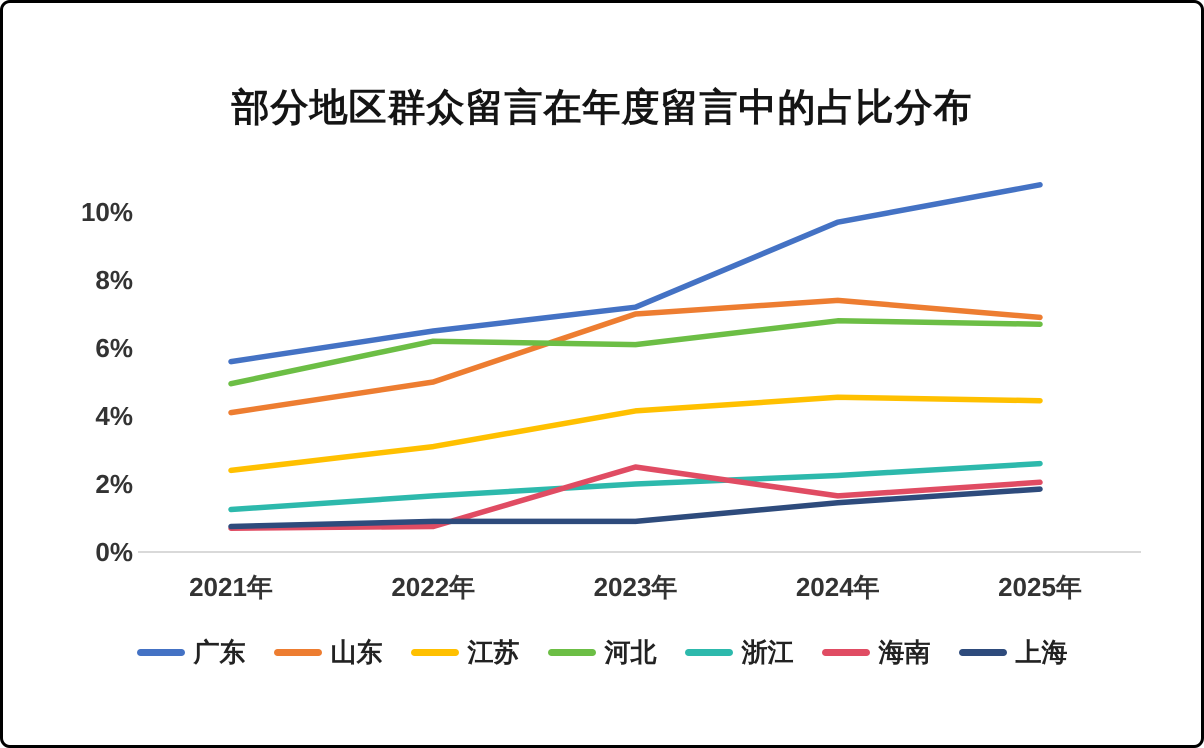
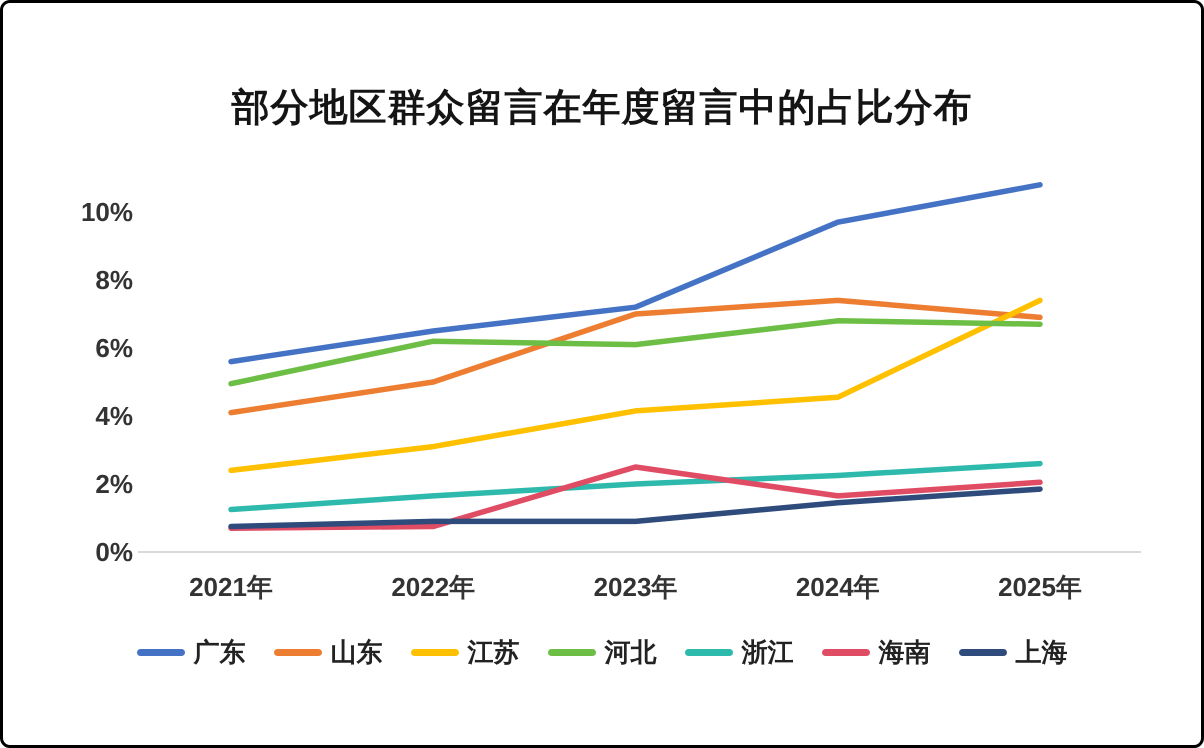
江苏/2025年: 4.5% -> 7.4%
